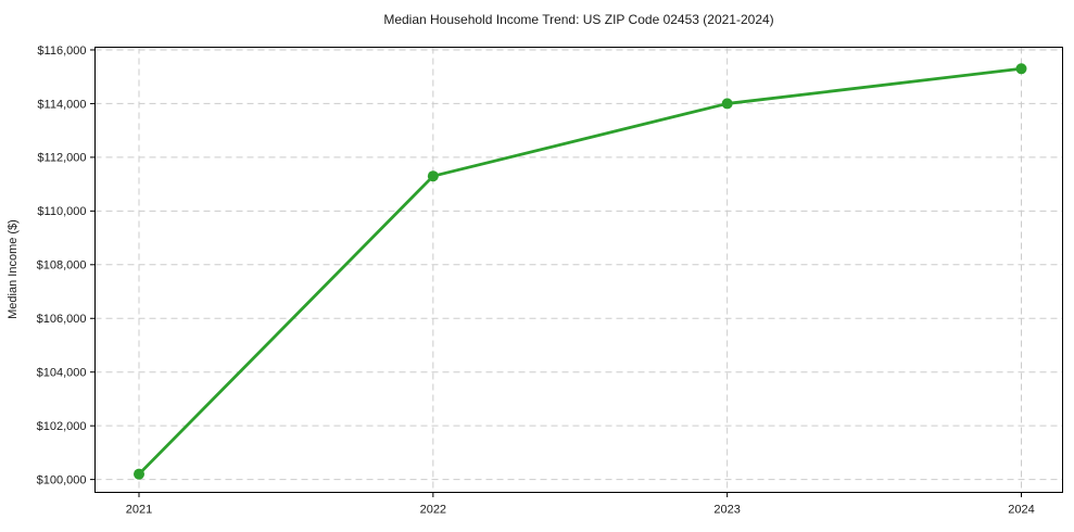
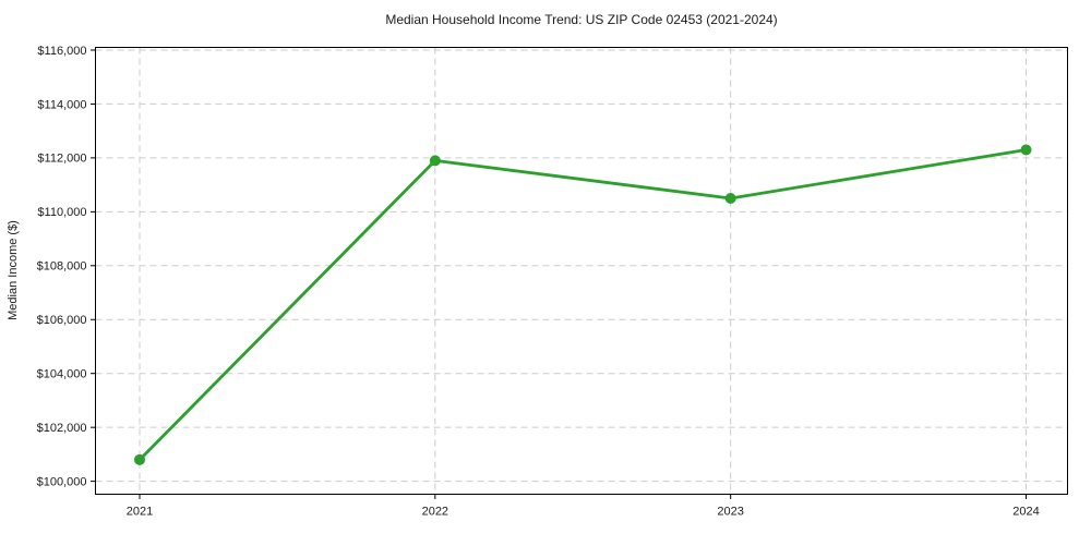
2021: $100200 -> $100800
2022: $111300 -> $111900
2023: $114000 -> $110500
2024: $115300 -> $112300
